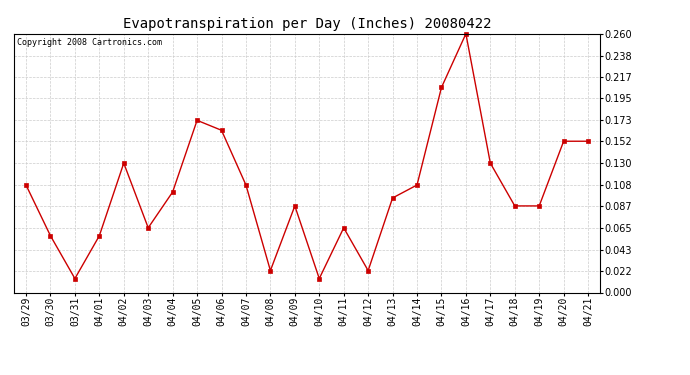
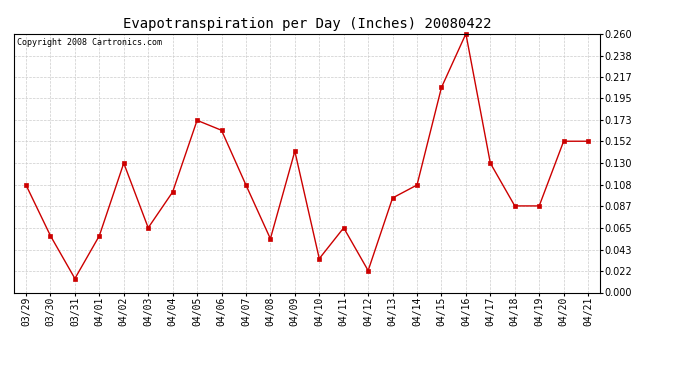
04/08: 0.022 -> 0.054
04/09: 0.087 -> 0.142
04/10: 0.014 -> 0.034
